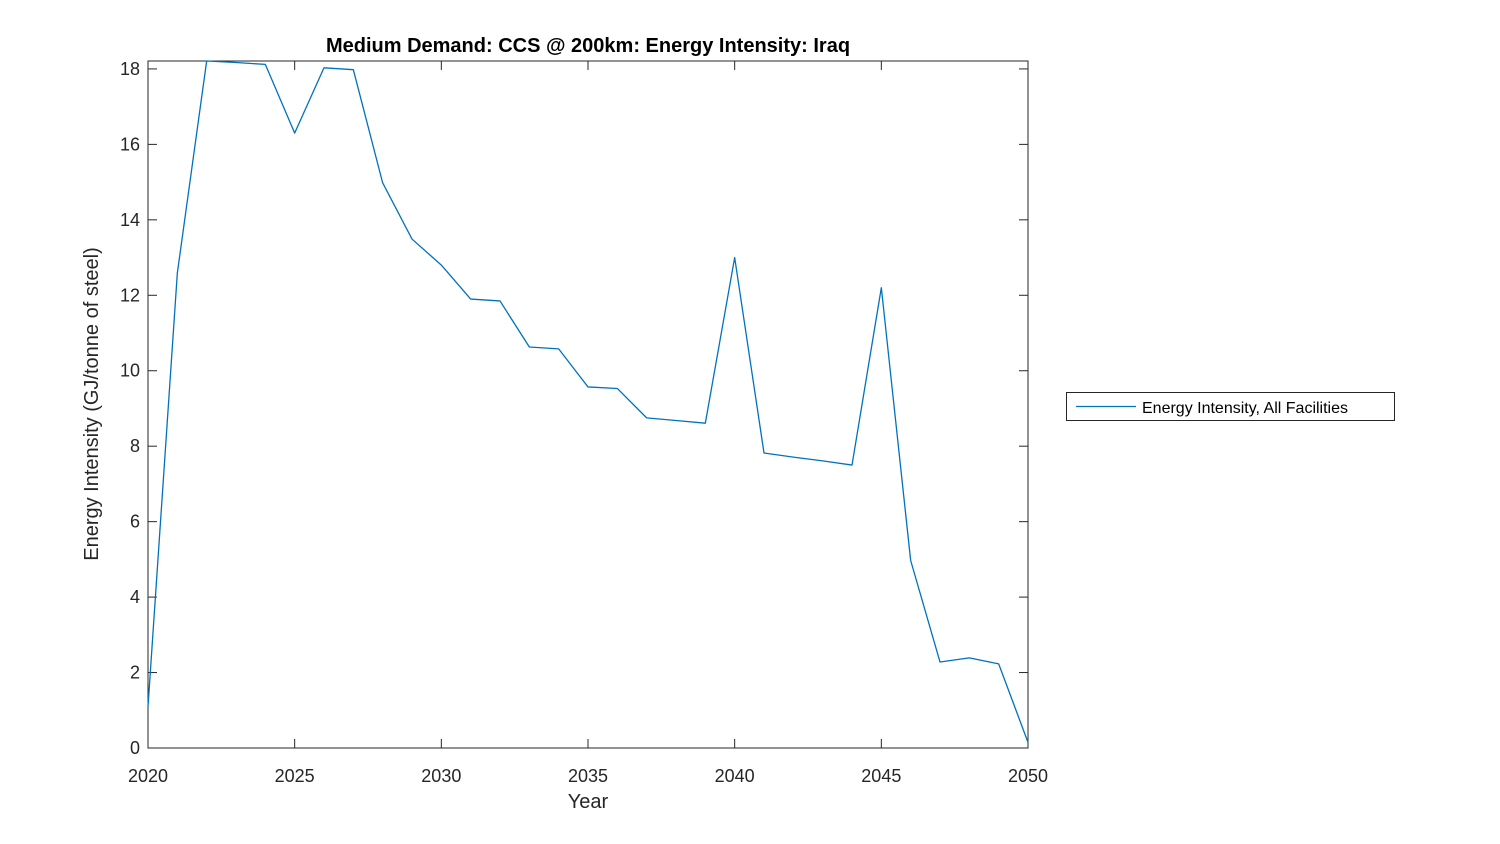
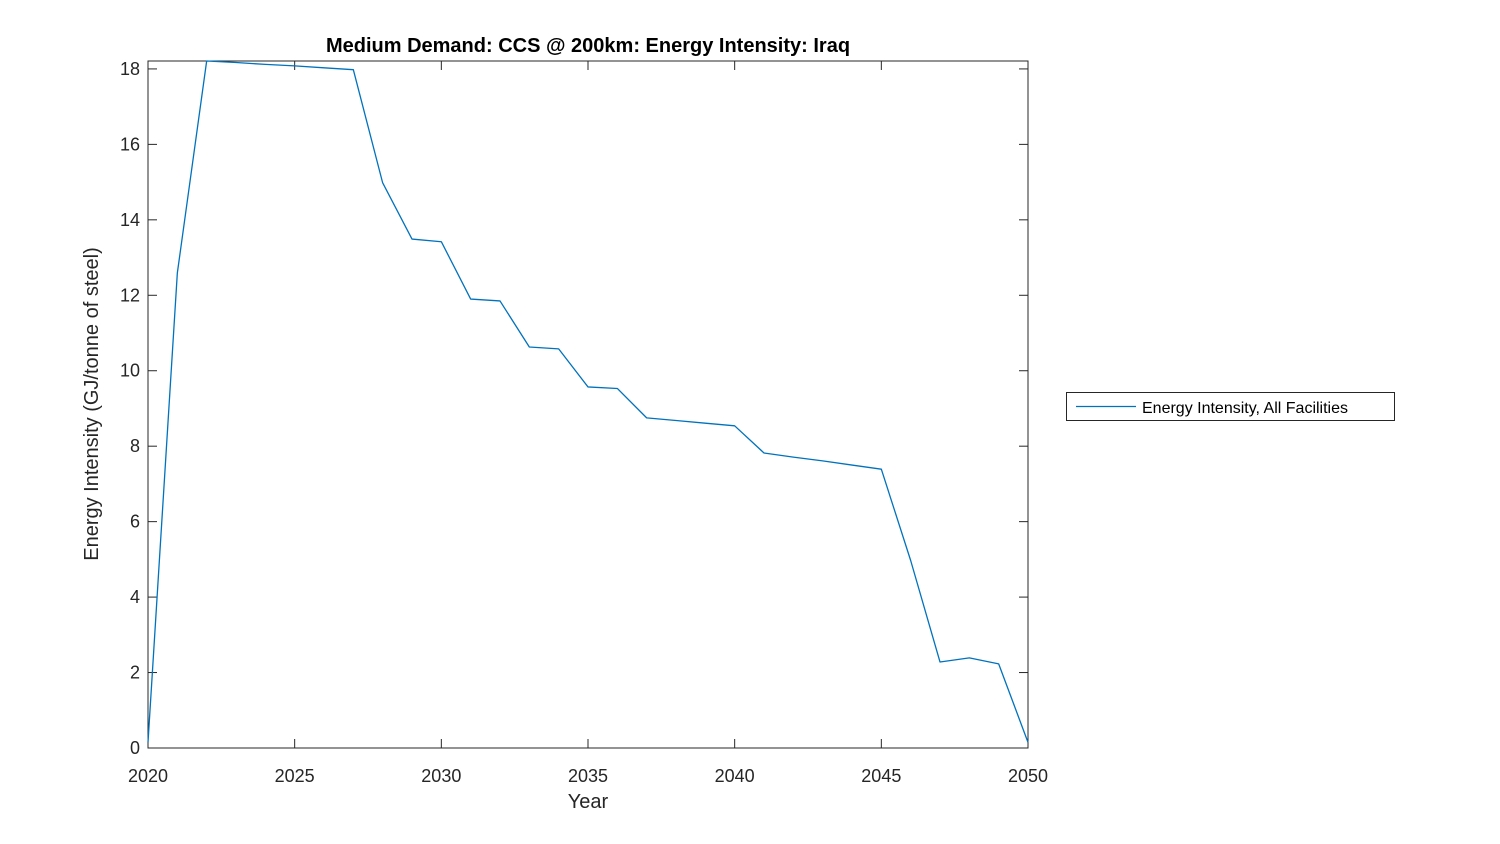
2020: 1.1 -> 0.1
2025: 16.3 -> 18.1
2030: 12.8 -> 13.4
2040: 13.0 -> 8.5
2045: 12.2 -> 7.4
